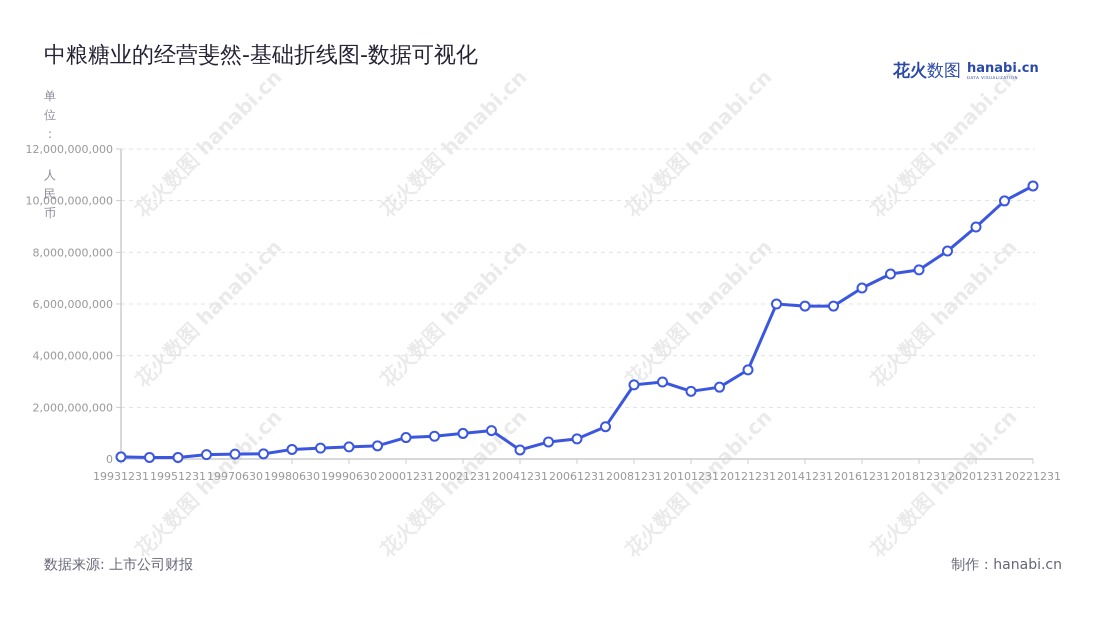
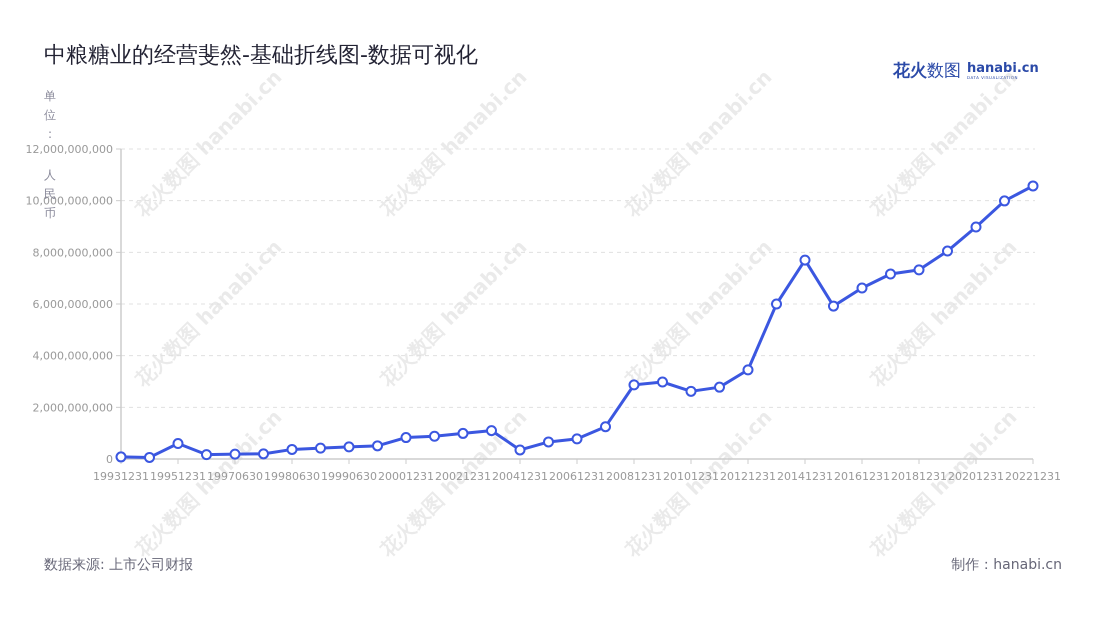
19951231: 100000000 -> 600000000
20141231: 5900000000 -> 7700000000
